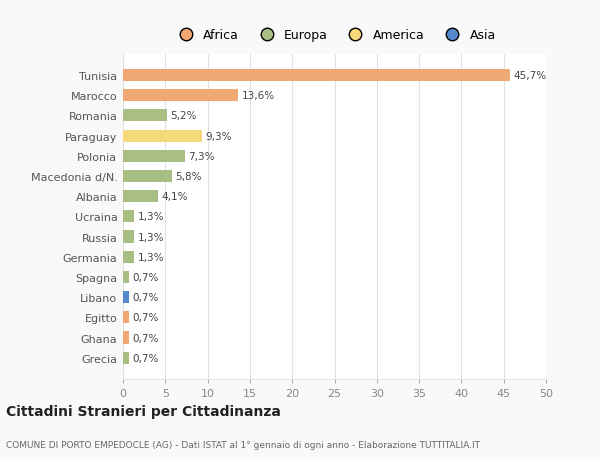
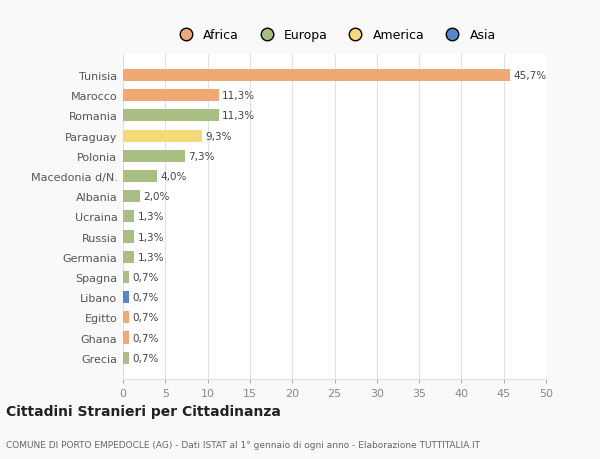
Marocco: 13,6% -> 11,3%
Romania: 5,2% -> 11,3%
Macedonia d/N.: 5,8% -> 4,0%
Albania: 4,1% -> 2,0%
